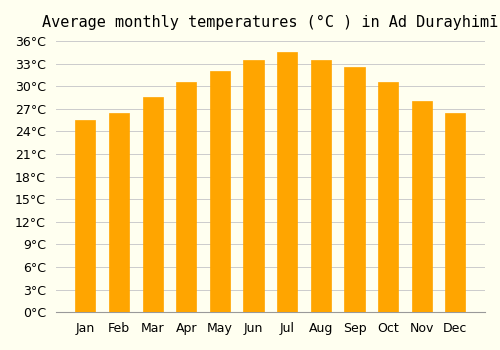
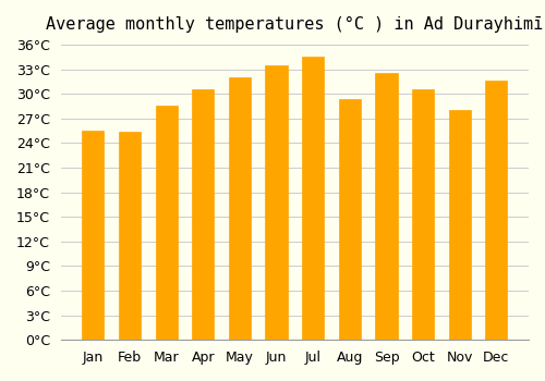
Feb: 26.5°C -> 25.4°C
Aug: 33.5°C -> 29.4°C
Dec: 26.5°C -> 31.6°C
